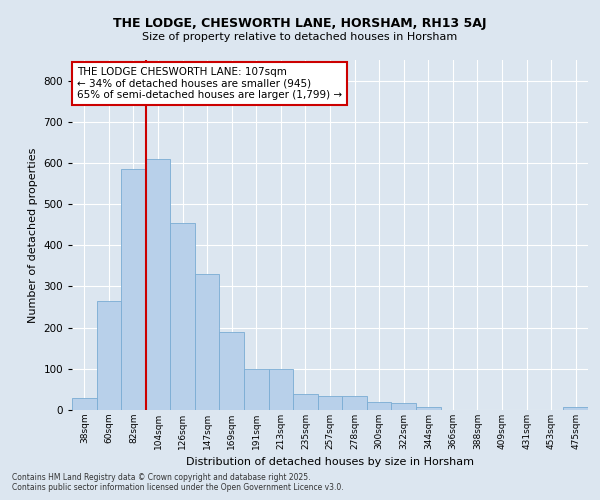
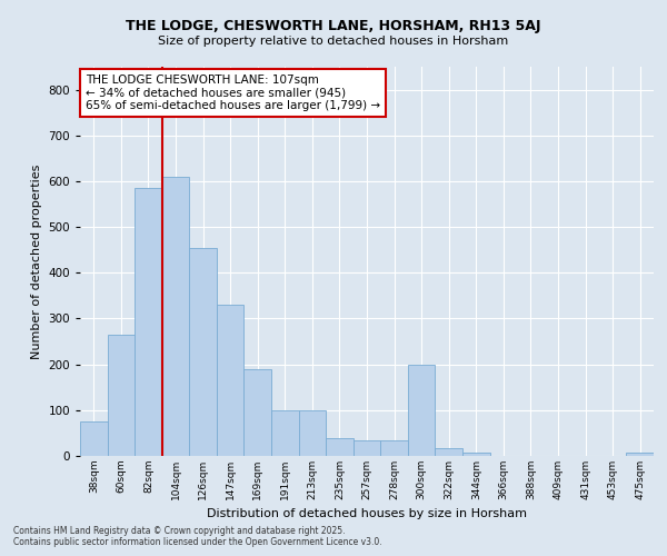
38sqm: 28 -> 75
300sqm: 20 -> 200
